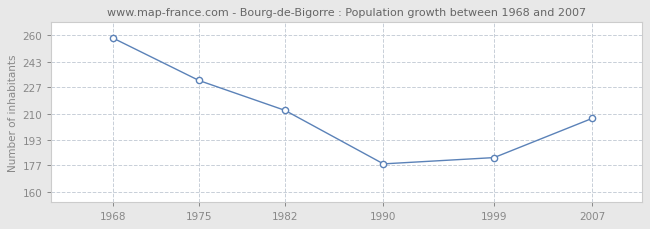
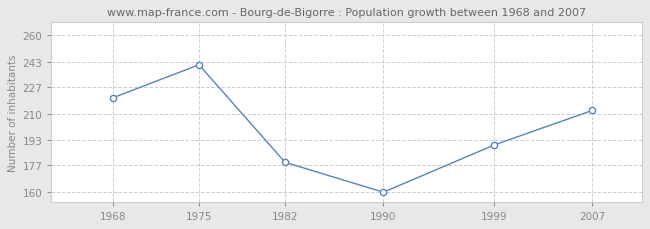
1968: 258 -> 220
1975: 231 -> 241
1982: 212 -> 179
1990: 178 -> 160
1999: 182 -> 190
2007: 207 -> 212
